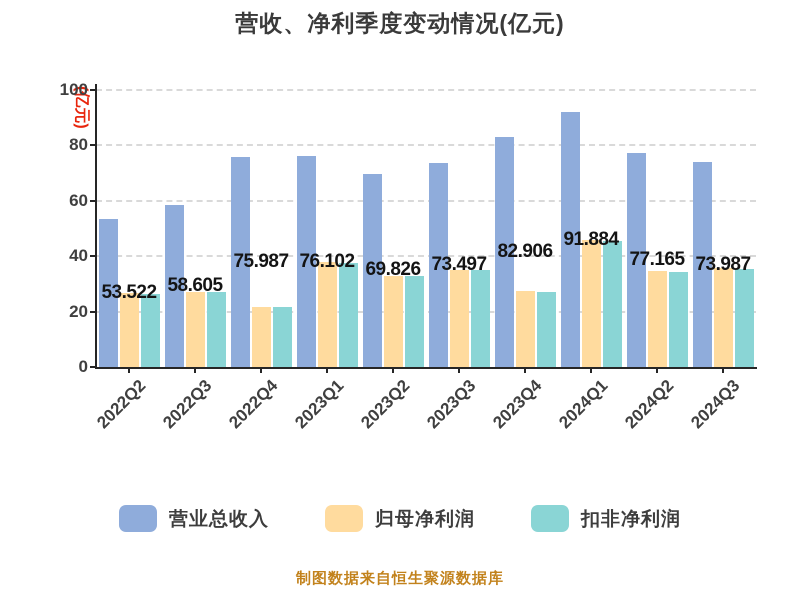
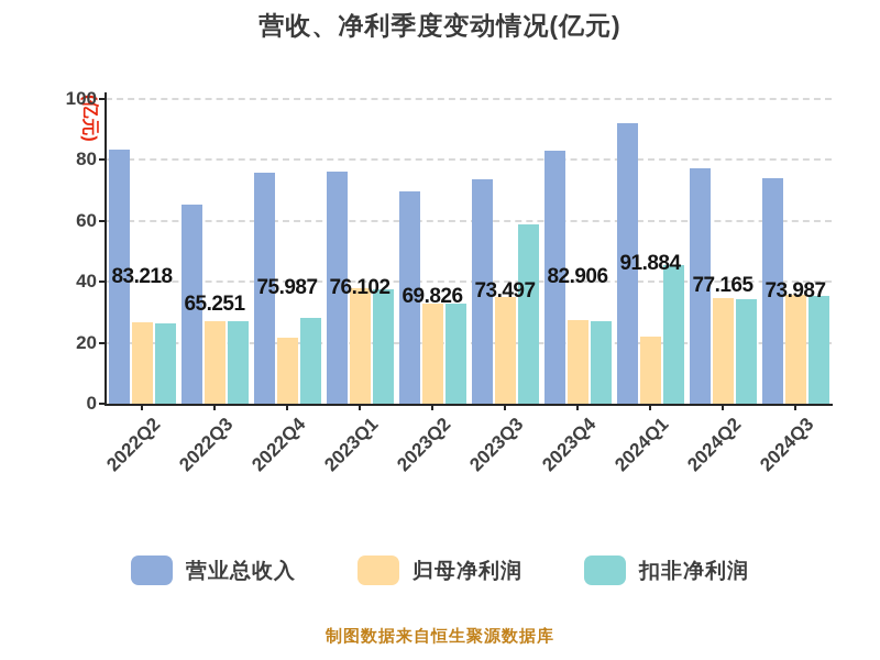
营业总收入/2022Q2: 53.522 -> 83.218
营业总收入/2022Q3: 58.605 -> 65.251
扣非净利润/2022Q4: 22 -> 28
扣非净利润/2023Q3: 35 -> 59
归母净利润/2024Q1: 46 -> 22
